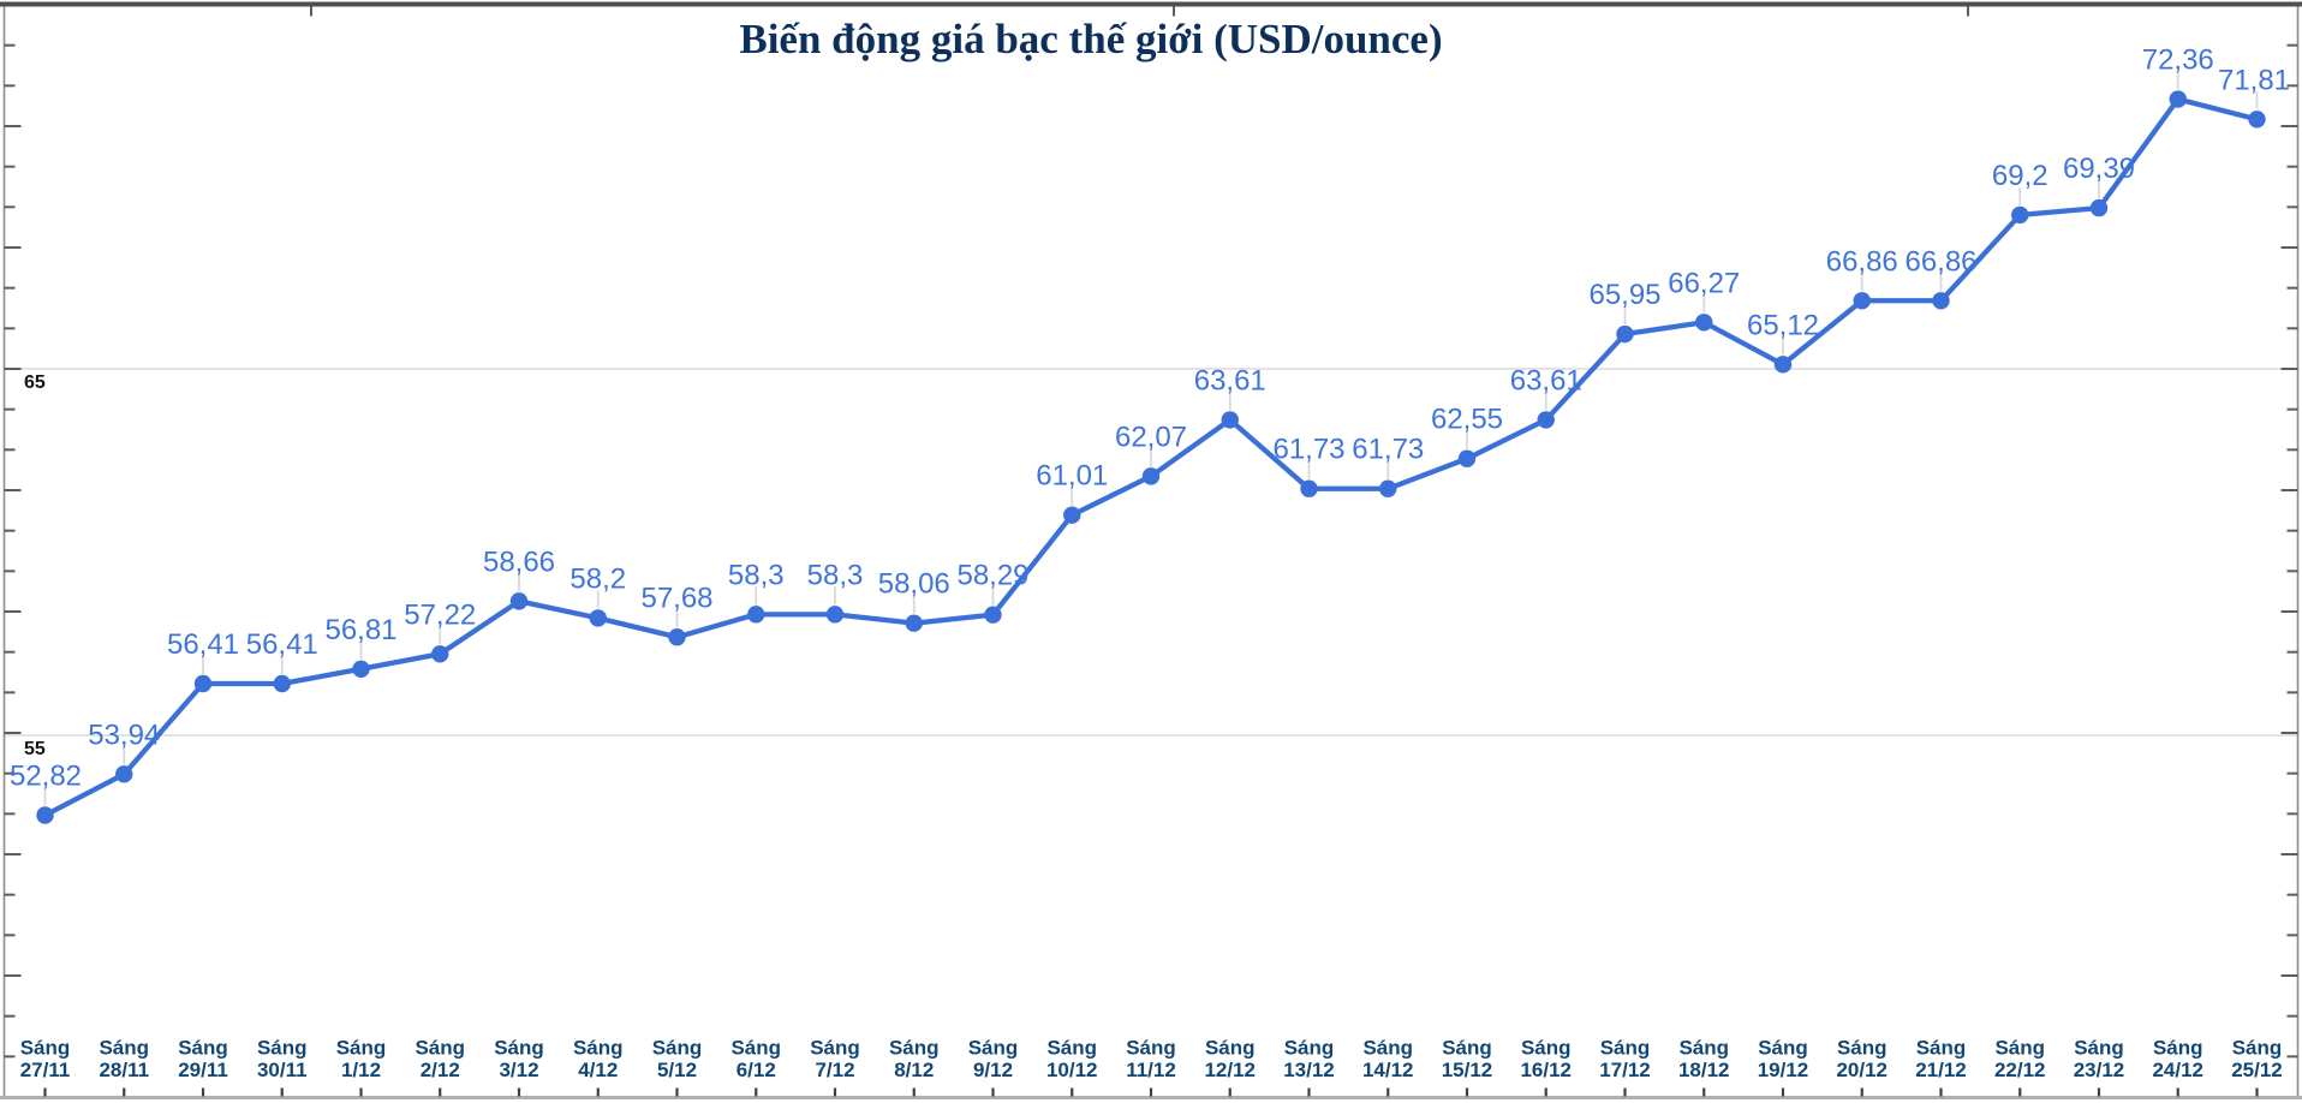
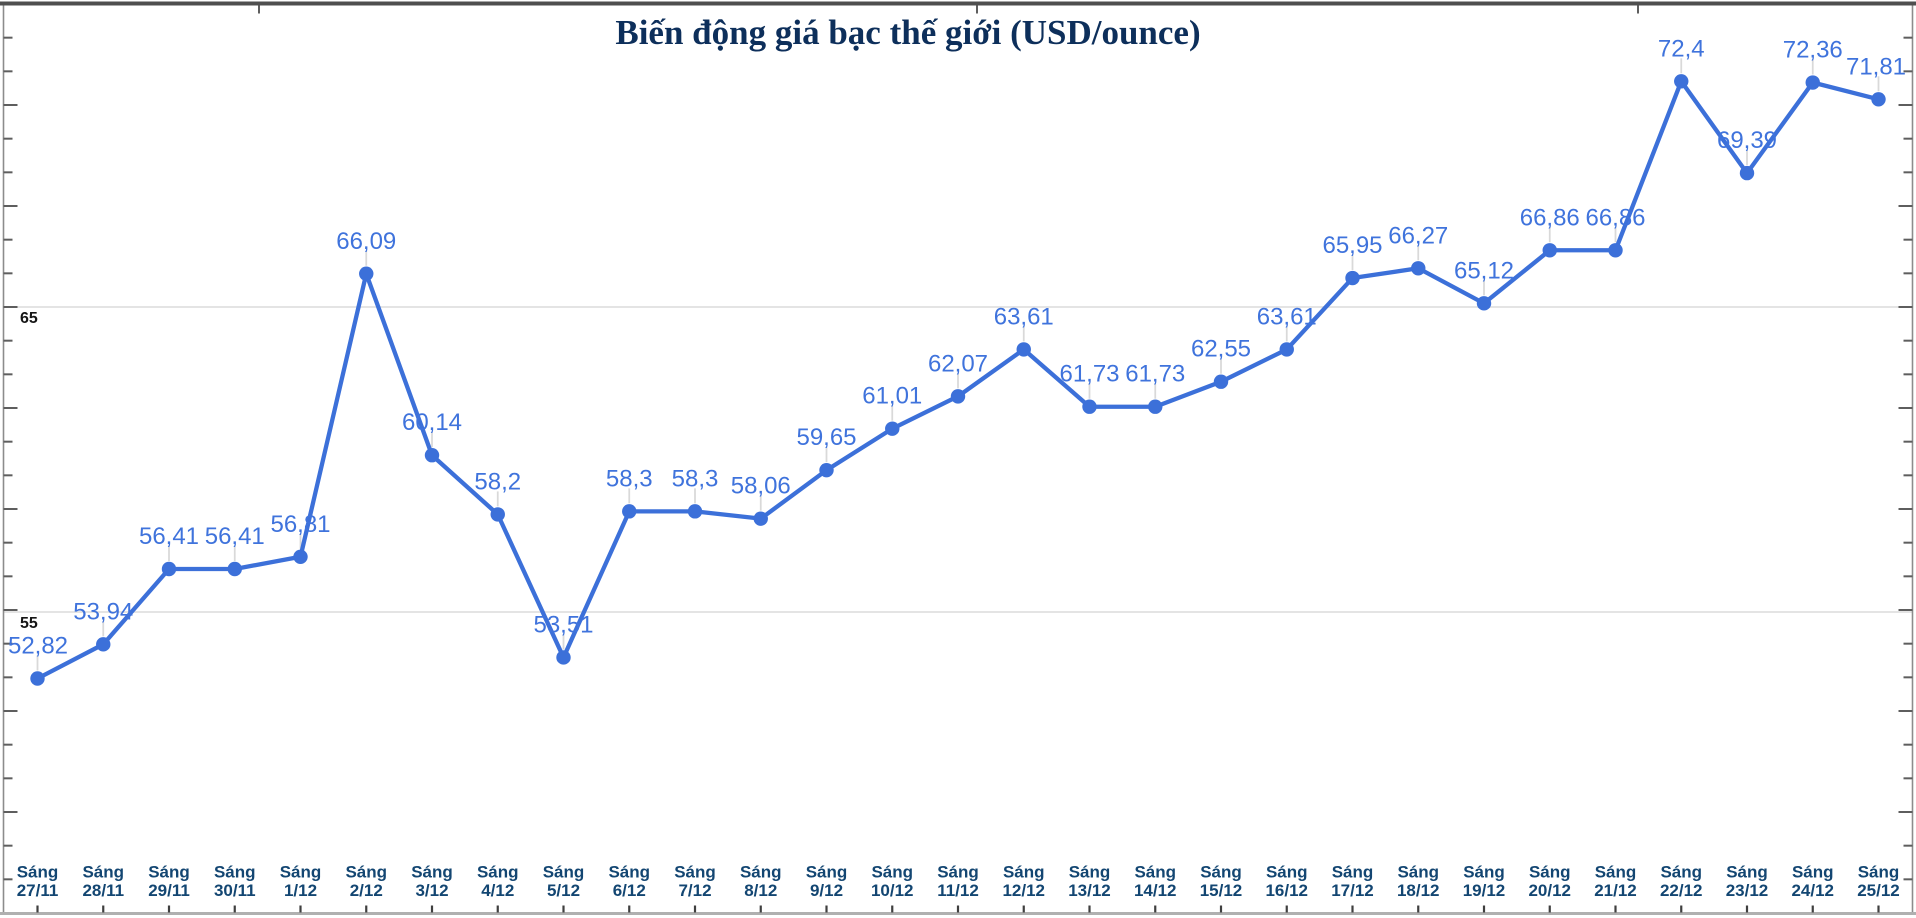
2/12: 57,22 -> 66,09
3/12: 58,66 -> 60,14
5/12: 57,68 -> 53,51
9/12: 58,29 -> 59,65
22/12: 69,2 -> 72,4
